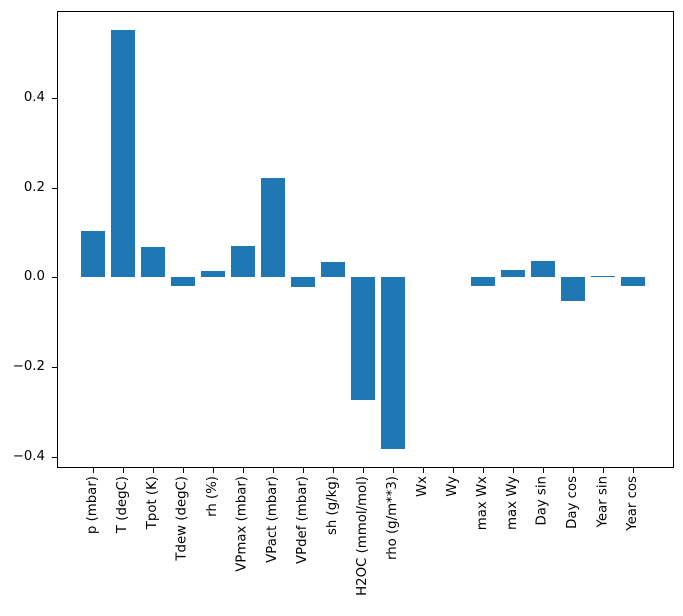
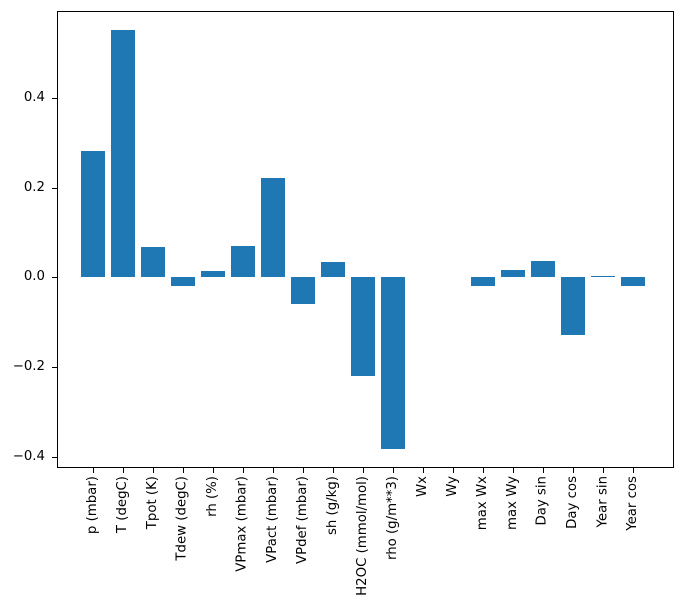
p (mbar): 0.10 -> 0.28
VPdef (mbar): -0.02 -> -0.06
H2OC (mmol/mol): -0.27 -> -0.22
Day cos: -0.05 -> -0.13
